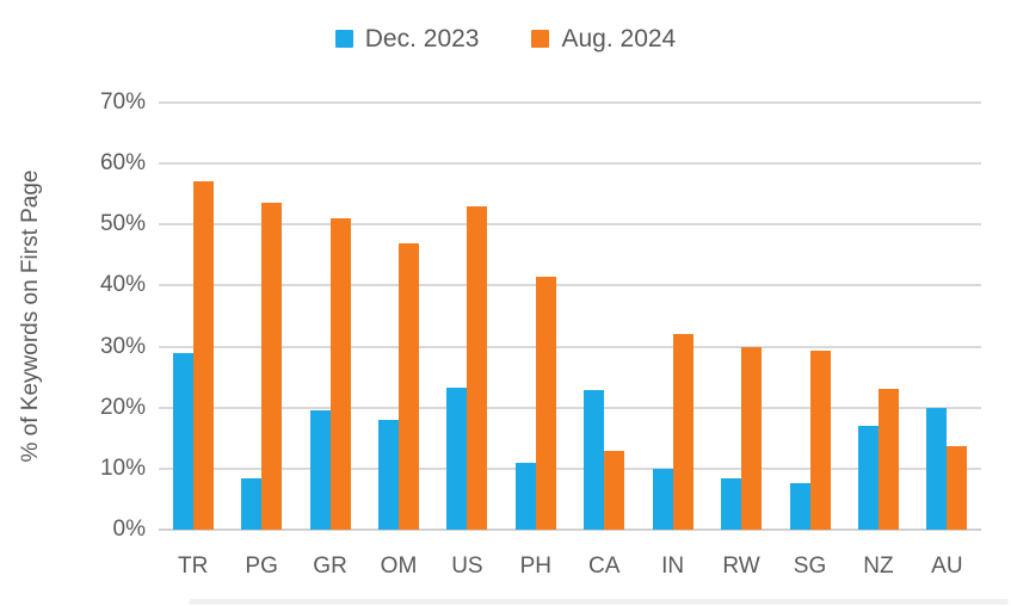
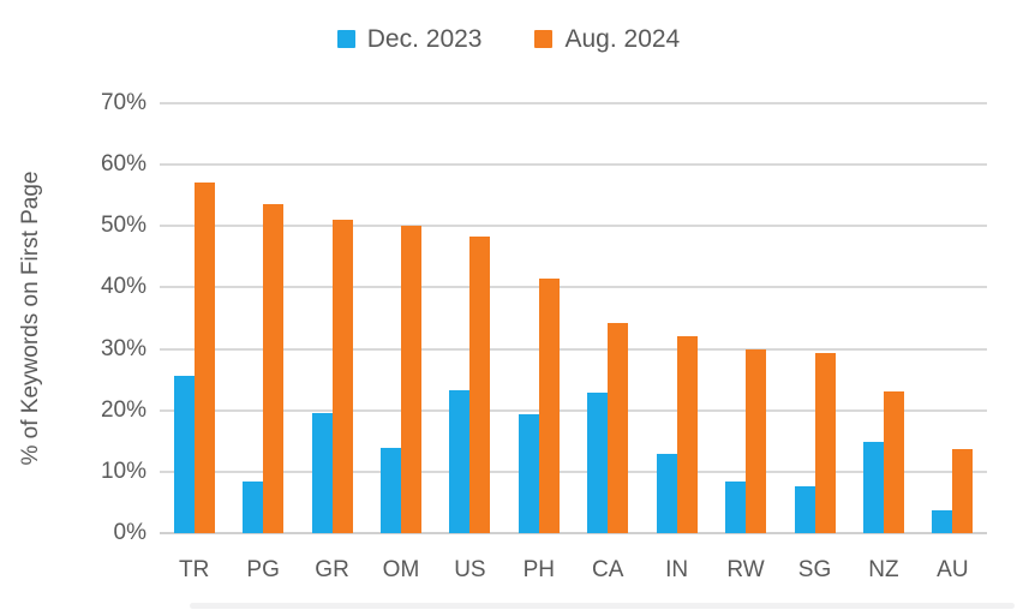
Dec. 2023/TR: 29% -> 26%
Dec. 2023/OM: 18% -> 14%
Aug. 2024/OM: 47% -> 50%
Aug. 2024/US: 53% -> 48%
Dec. 2023/PH: 11% -> 19%
Aug. 2024/CA: 13% -> 34%
Dec. 2023/IN: 10% -> 13%
Dec. 2023/NZ: 17% -> 15%
Dec. 2023/AU: 20% -> 4%
